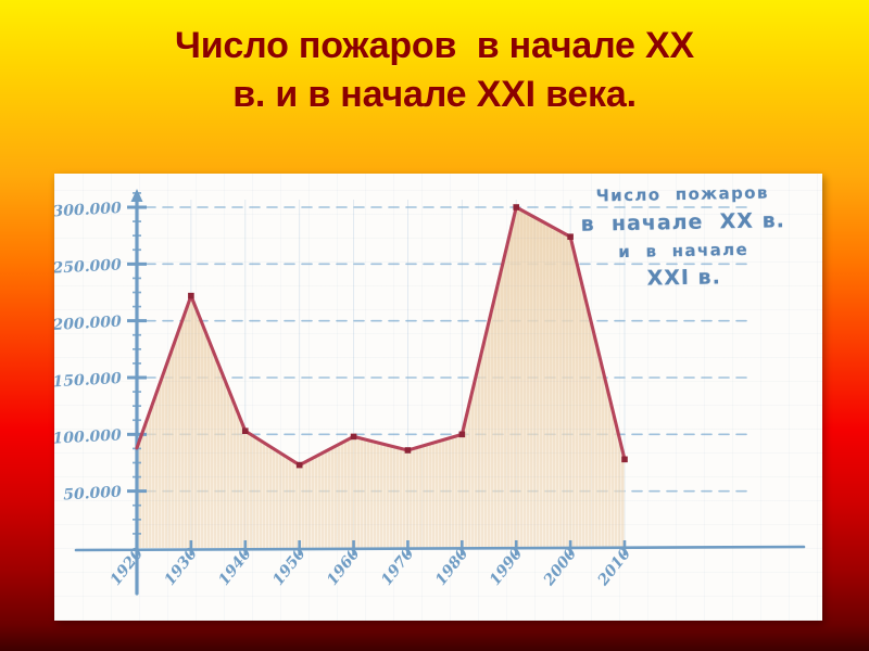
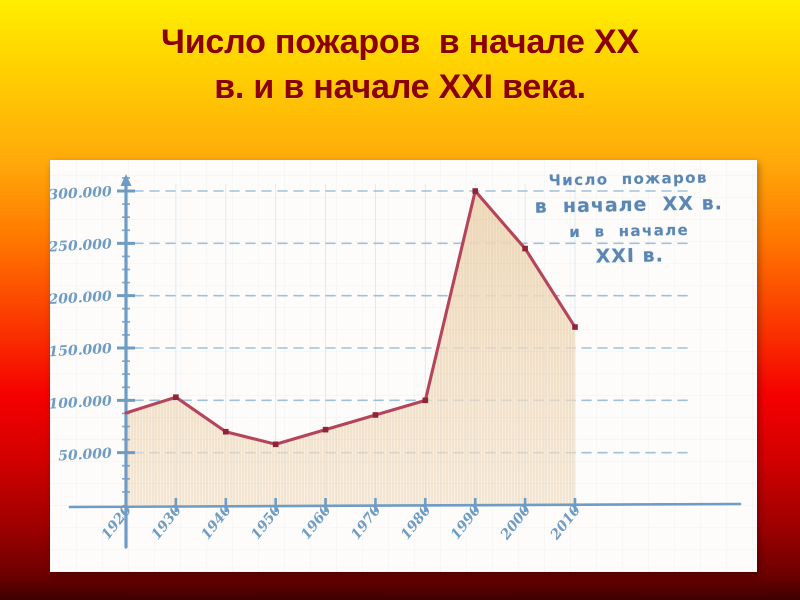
1930: 222000 -> 103000
1940: 103000 -> 70000
1950: 73000 -> 58000
1960: 98000 -> 72000
2000: 274000 -> 245000
2010: 78000 -> 170000
